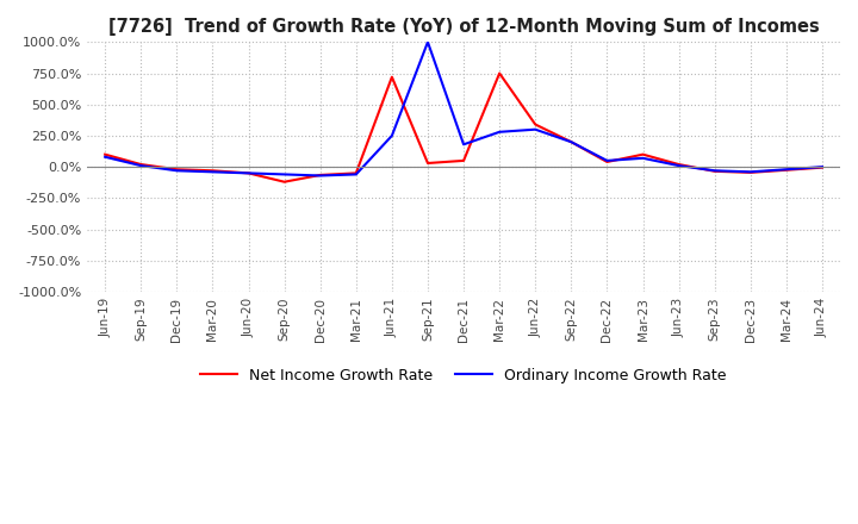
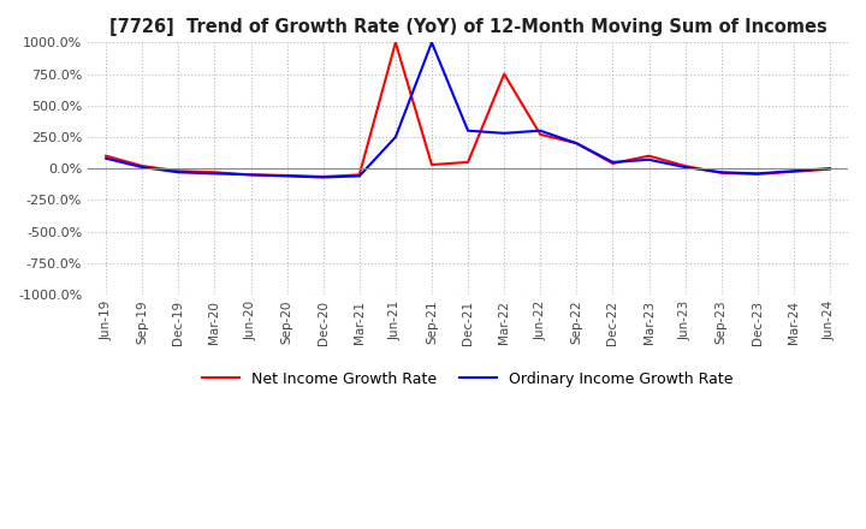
Net Income Growth Rate/Sep-20: -120% -> -60%
Net Income Growth Rate/Jun-21: 720% -> 1000%
Ordinary Income Growth Rate/Dec-21: 180% -> 300%
Net Income Growth Rate/Jun-22: 340% -> 270%
